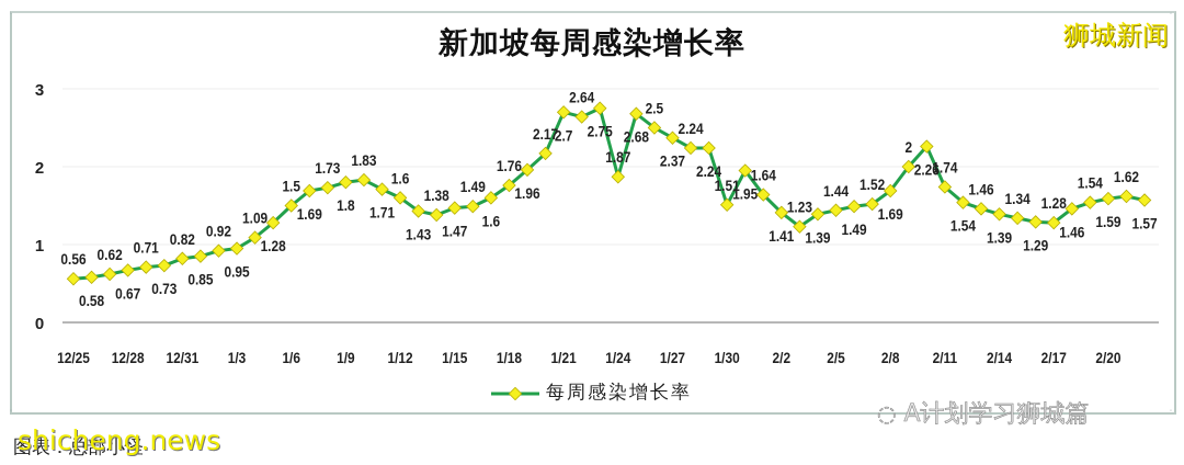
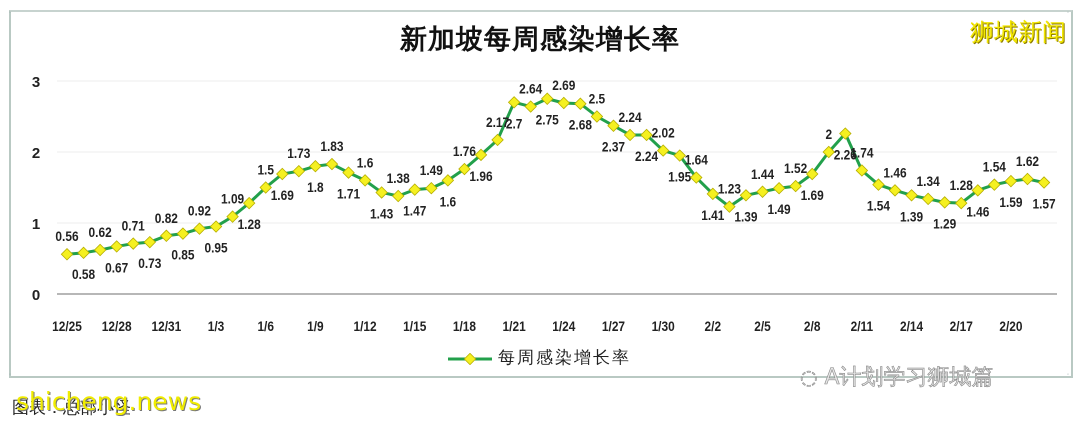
1/24: 1.87 -> 2.69
1/30: 1.51 -> 2.02
